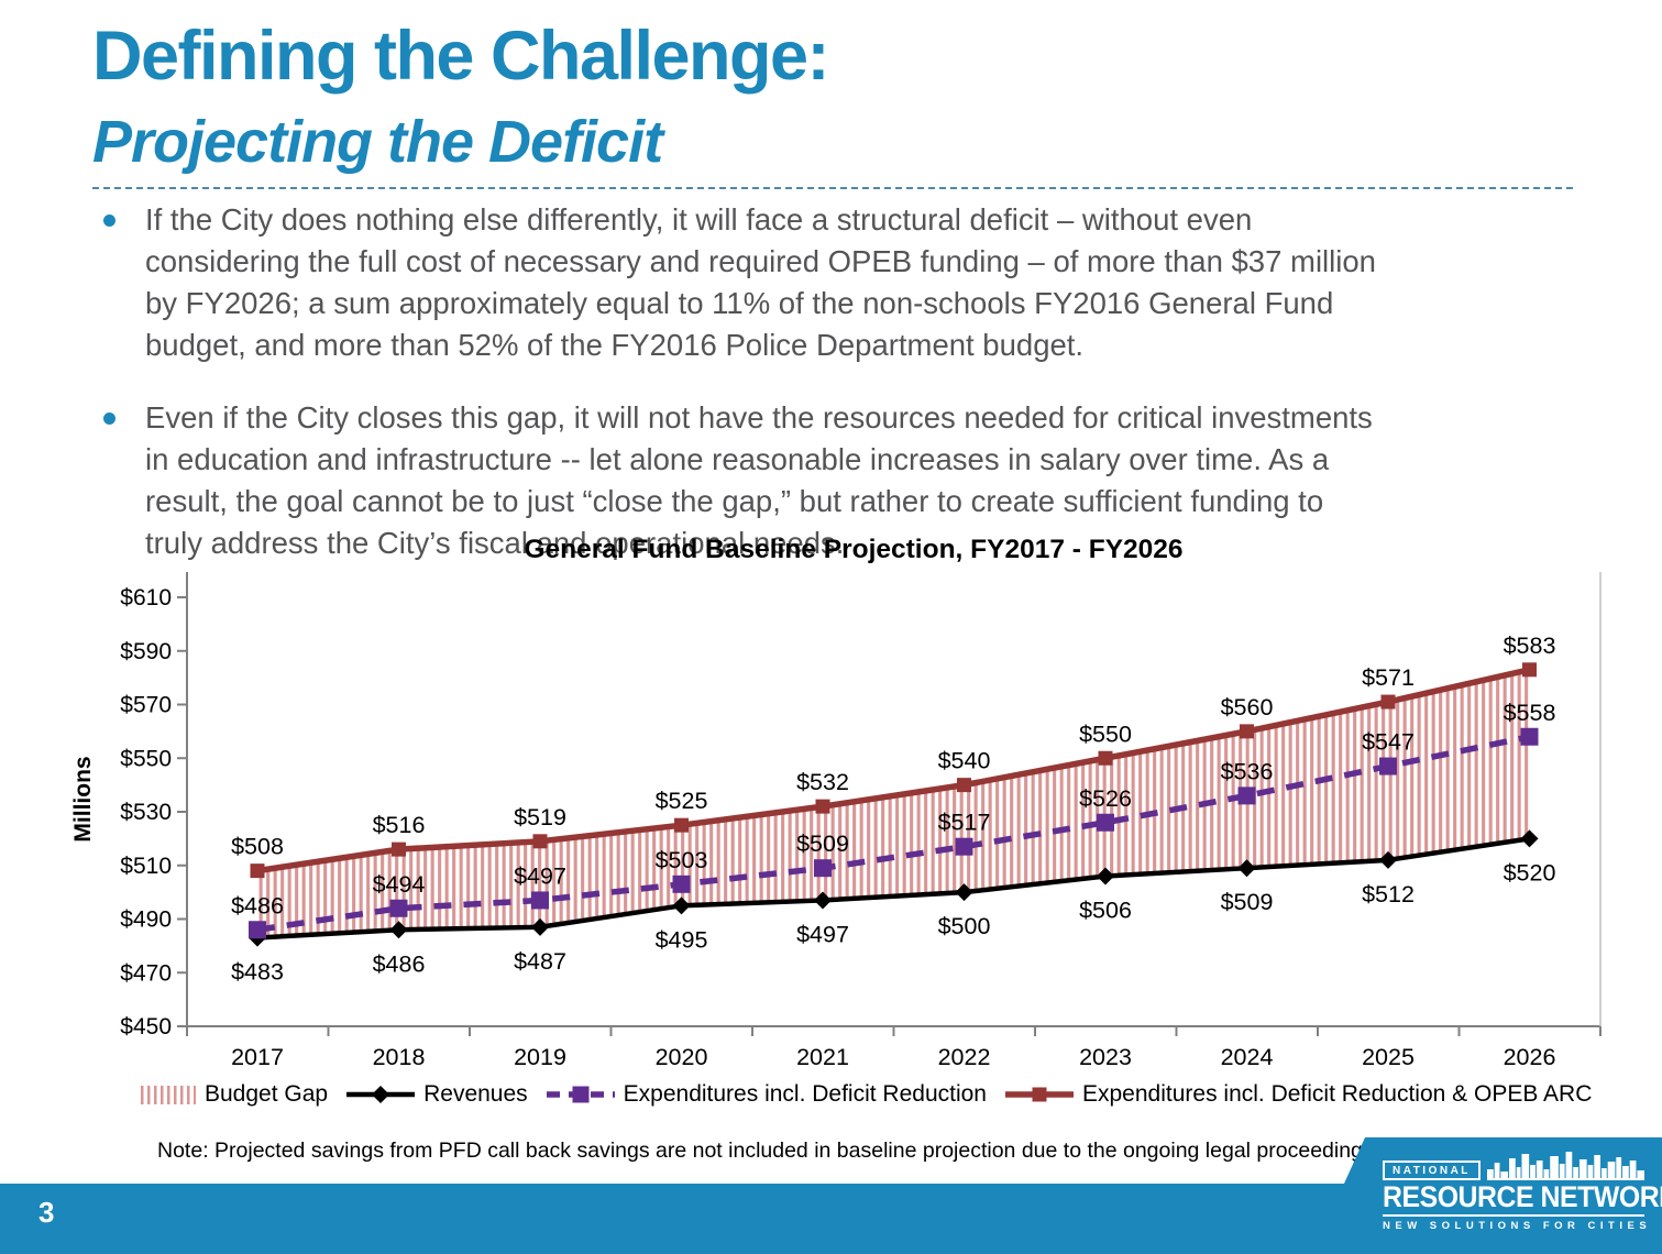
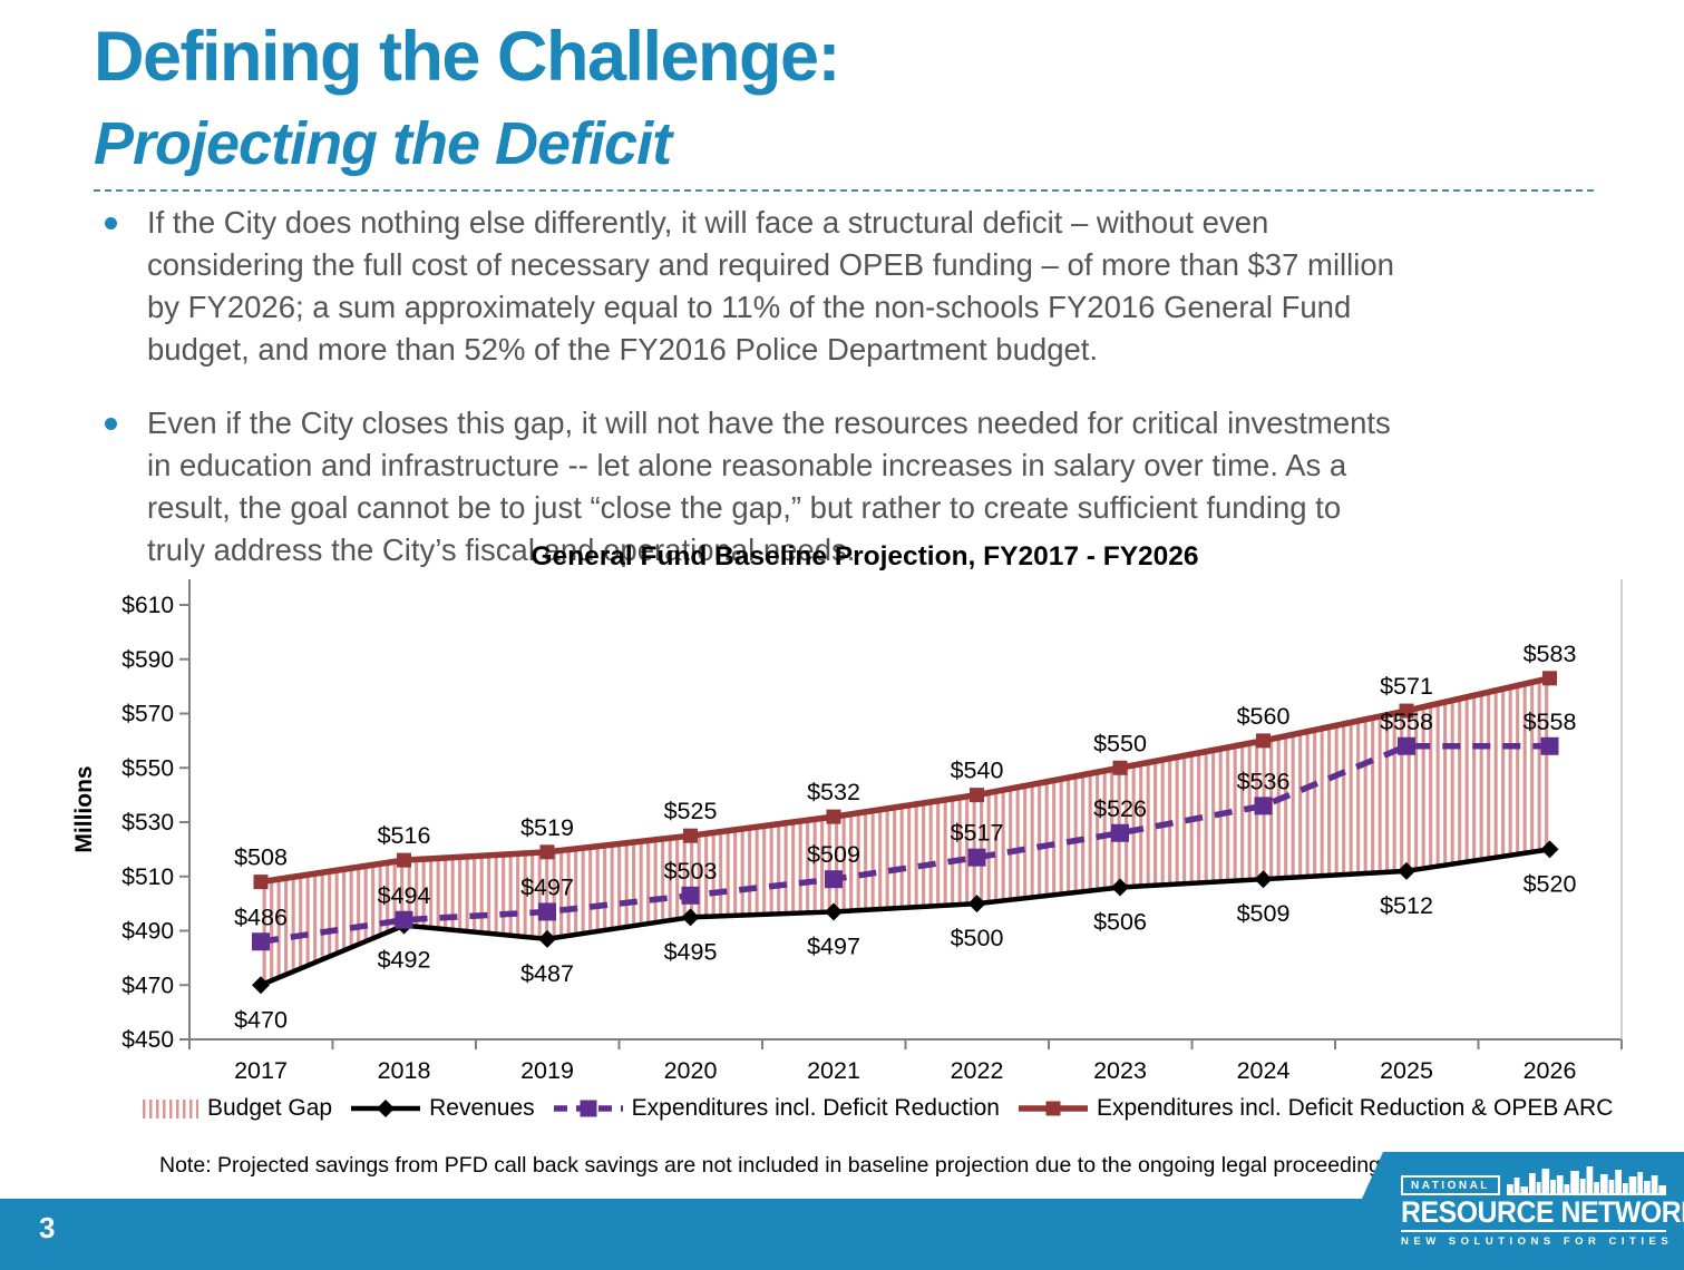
Revenues/2017: $483 -> $470
Revenues/2018: $486 -> $492
Expenditures incl. Deficit Reduction/2025: $547 -> $558
